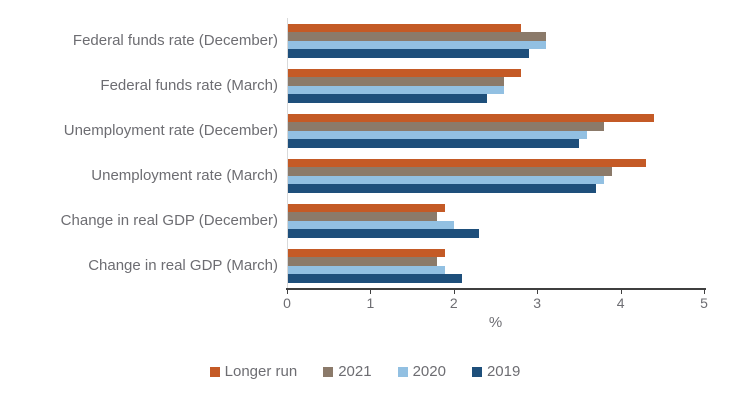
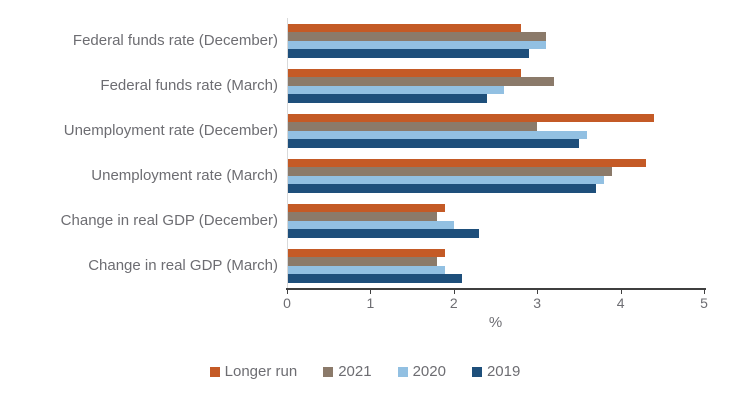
2021/Federal funds rate (March): 2.6 -> 3.2
2021/Unemployment rate (December): 3.8 -> 3.0
